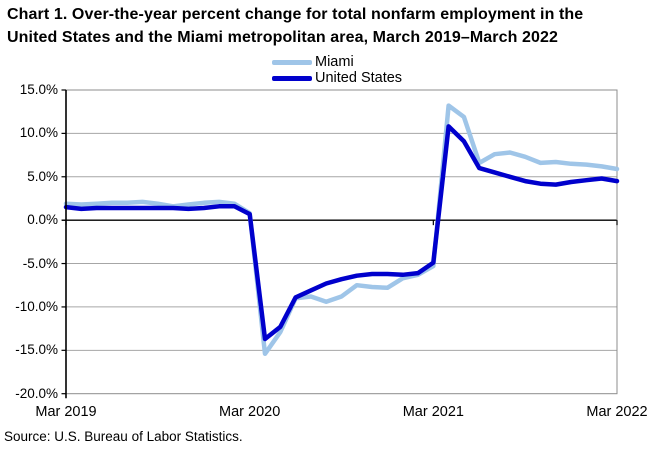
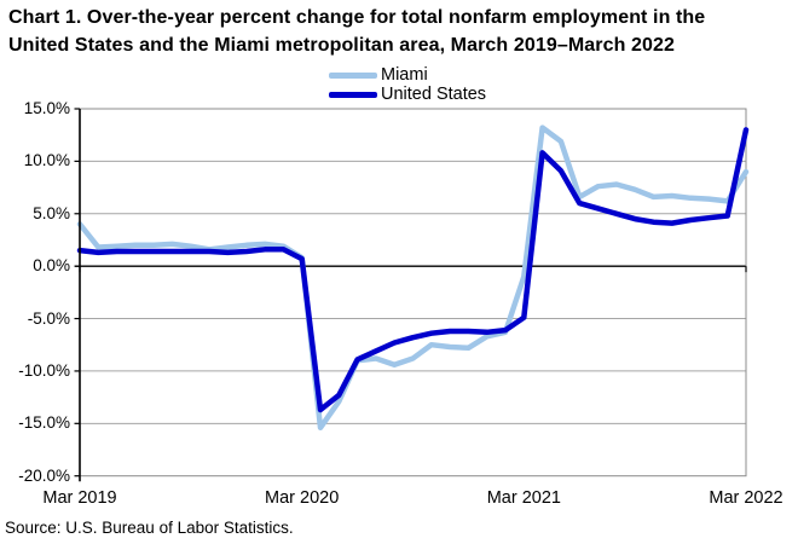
Miami/Mar 2019: 2% -> 4%
Miami/Mar 2021: -5% -> -1%
Miami/Mar 2022: 6% -> 9%
United States/Mar 2022: 4% -> 13%
